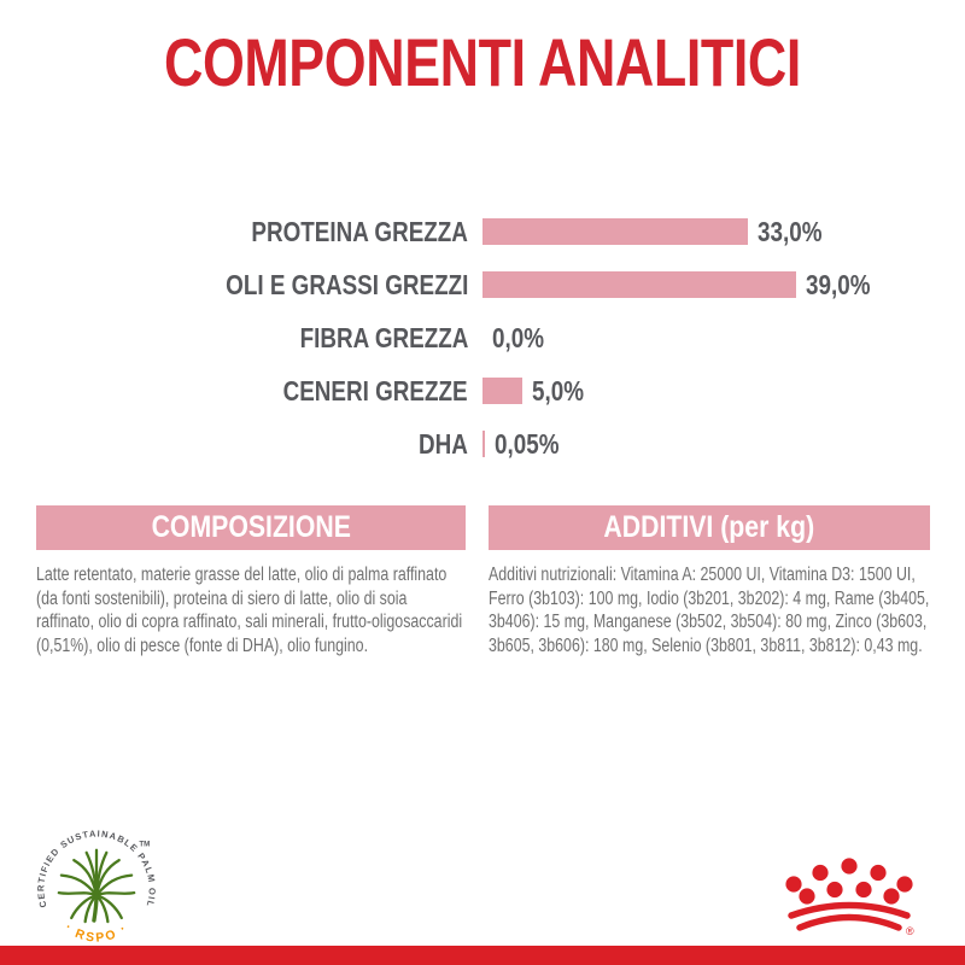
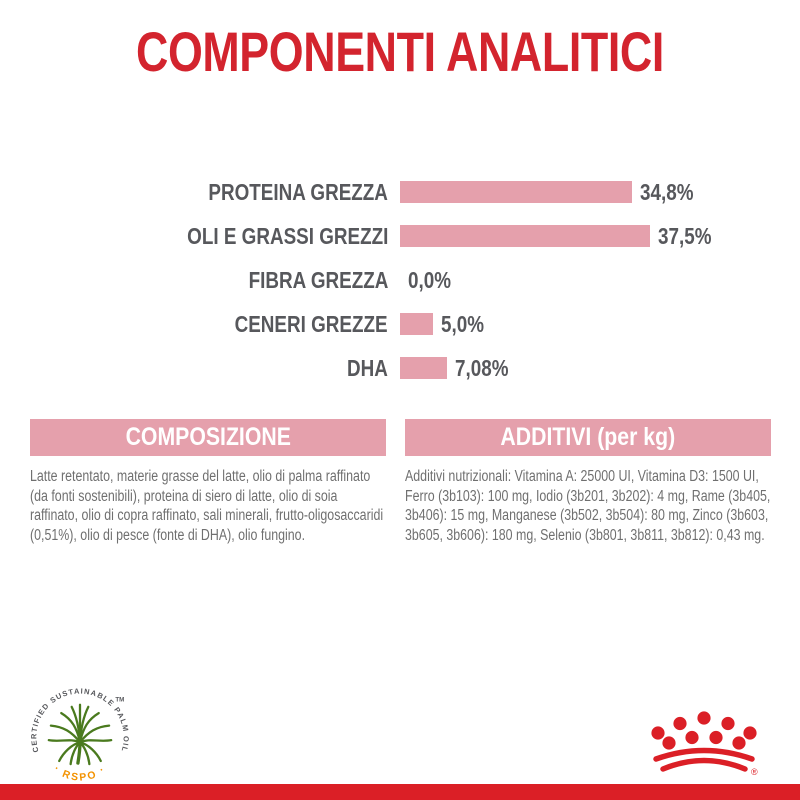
PROTEINA GREZZA: 33,0% -> 34,8%
OLI E GRASSI GREZZI: 39,0% -> 37,5%
DHA: 0,05% -> 7,08%
